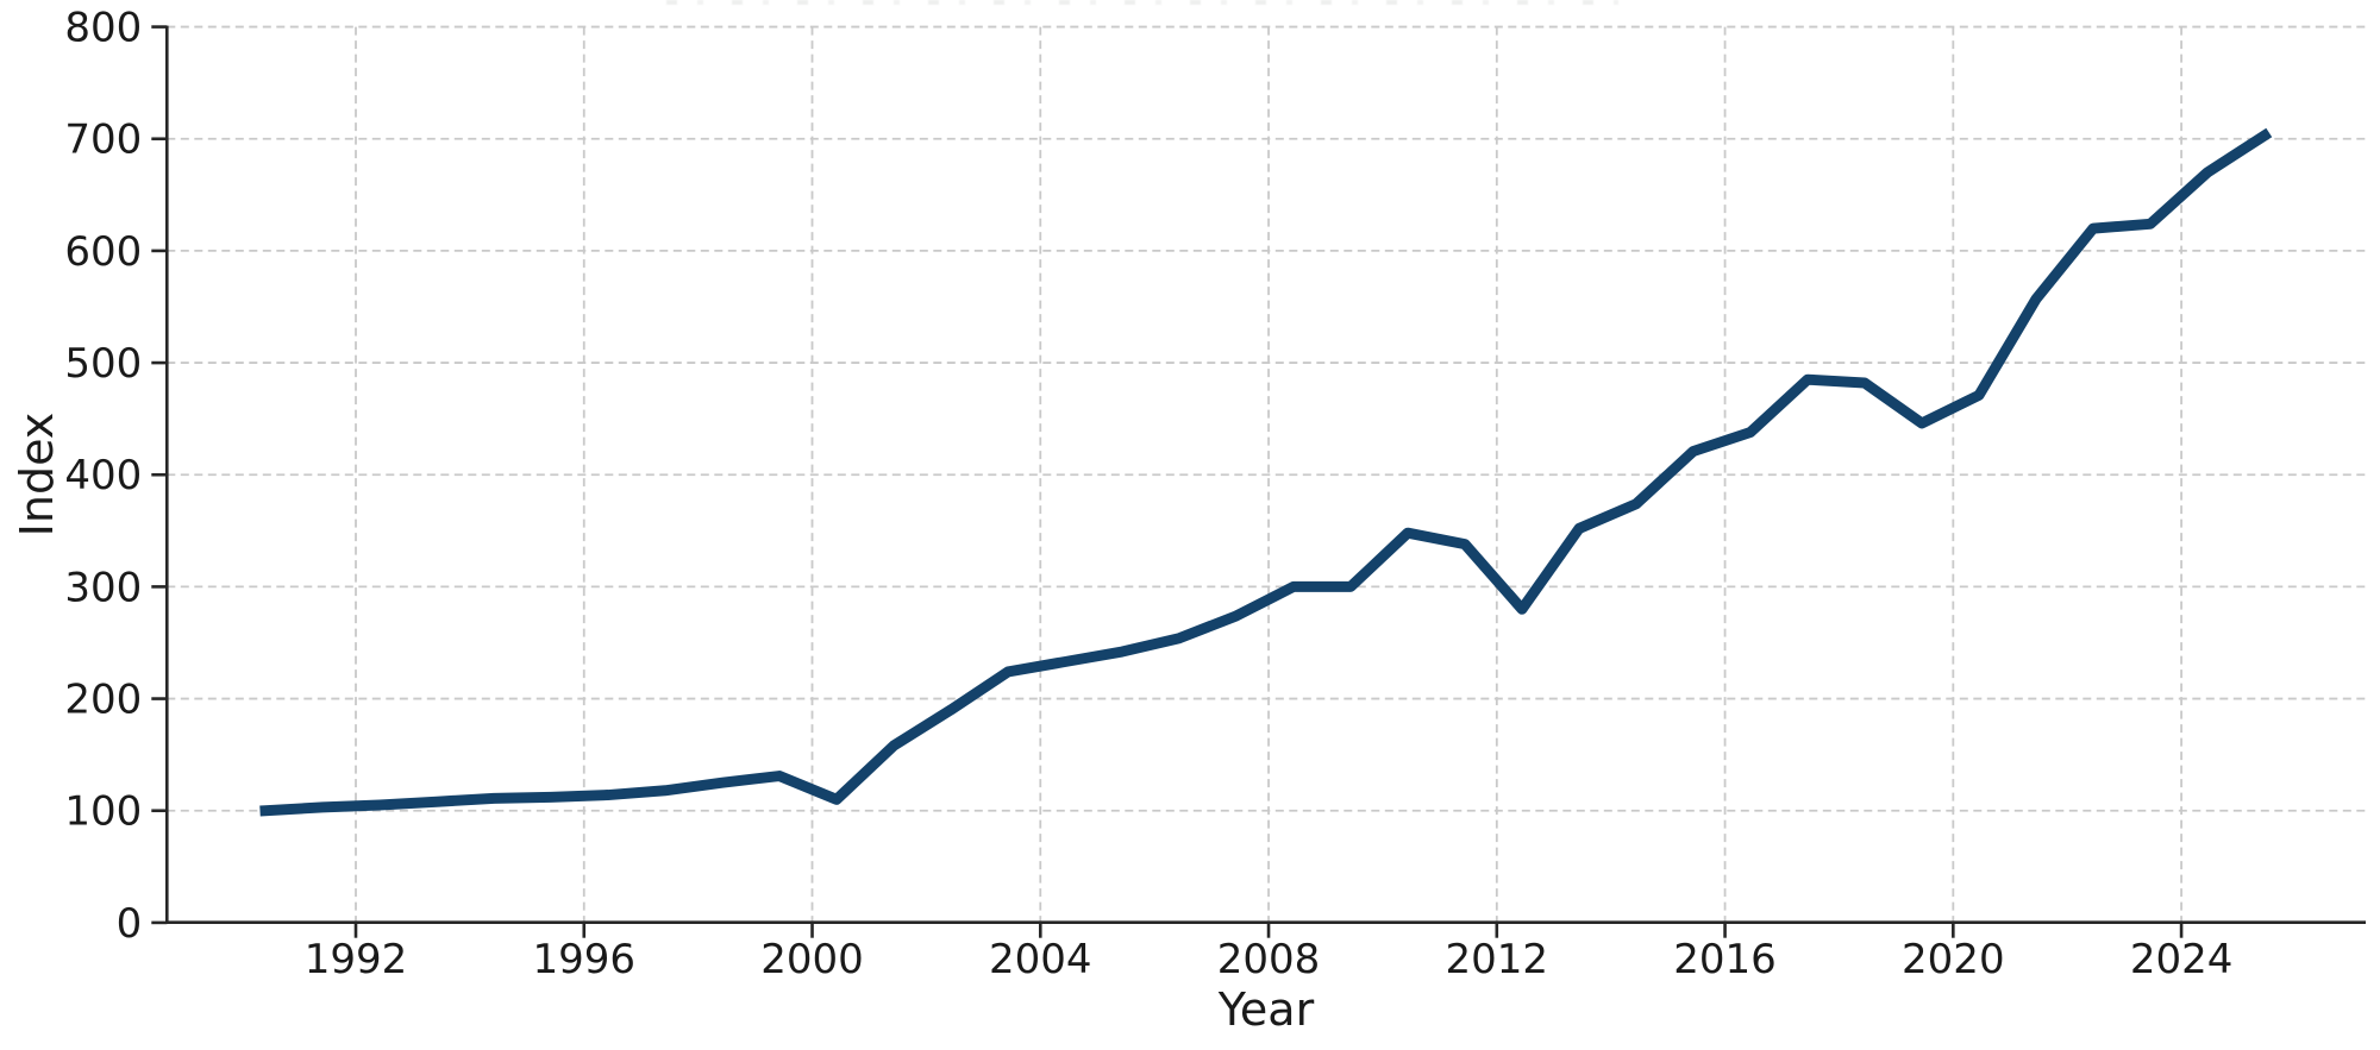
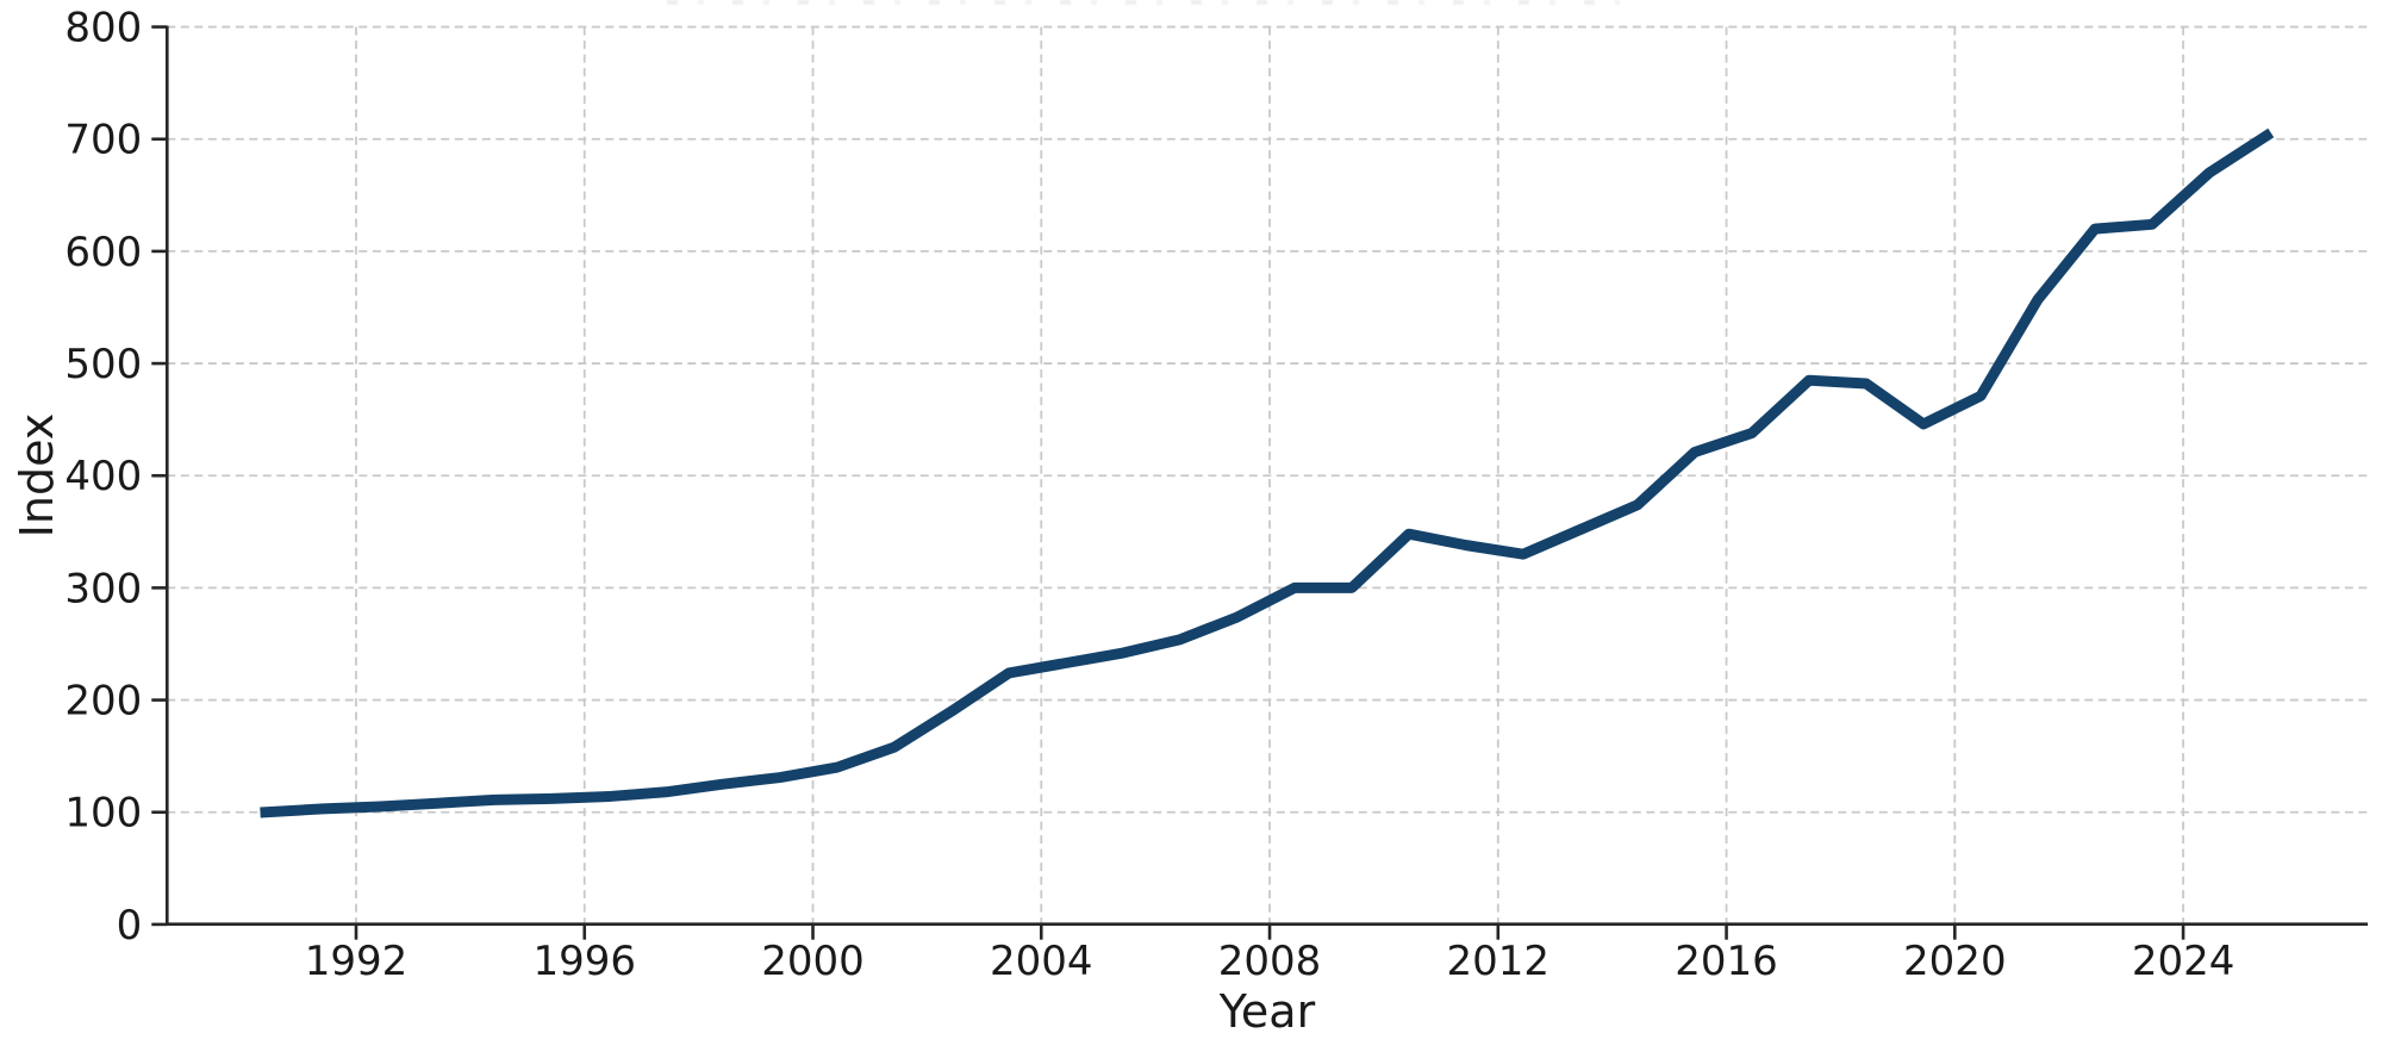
2000: 110 -> 140
2012: 280 -> 330
